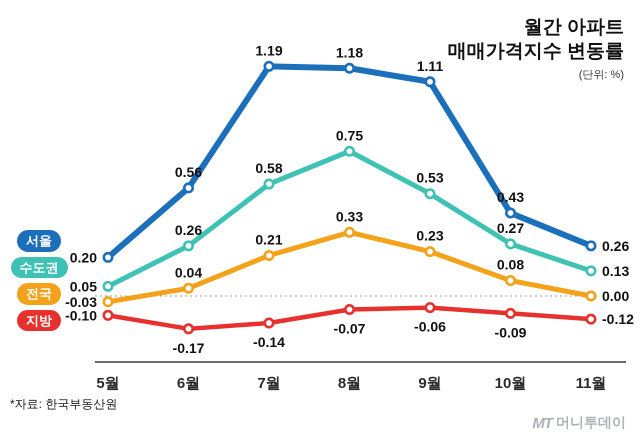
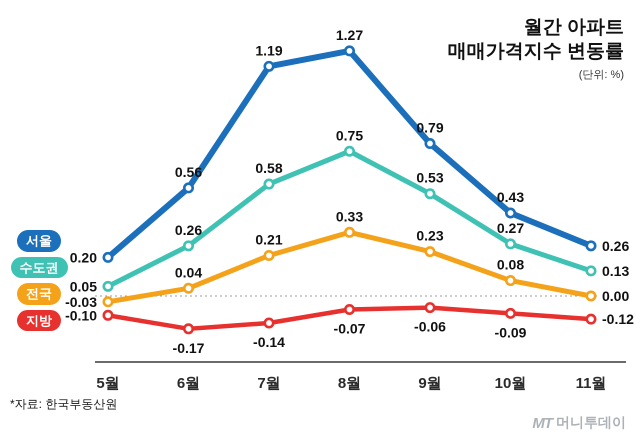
서울/8월: 1.18 -> 1.27
서울/9월: 1.11 -> 0.79
